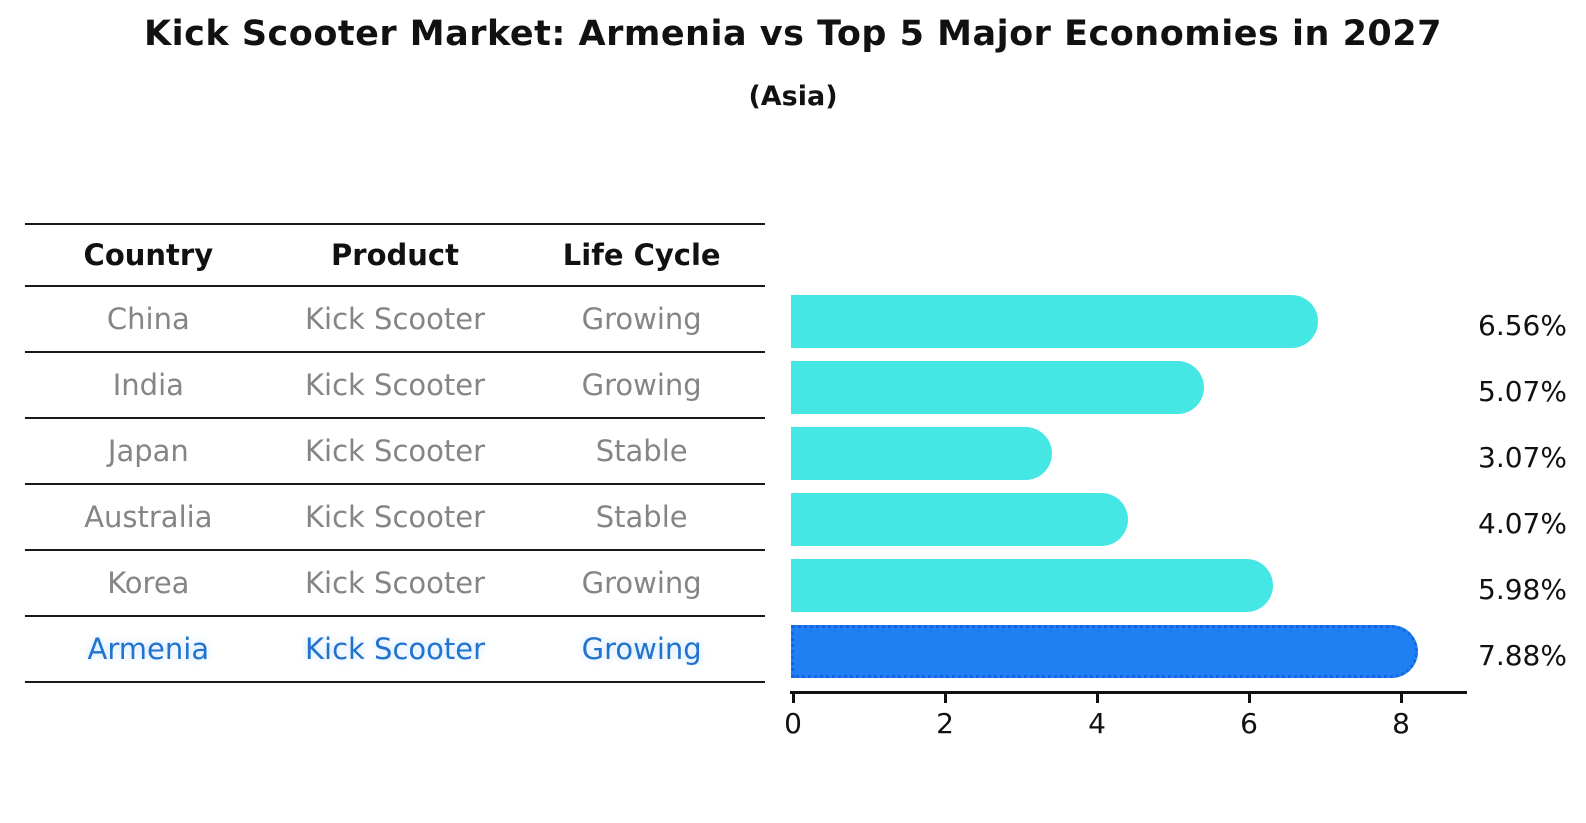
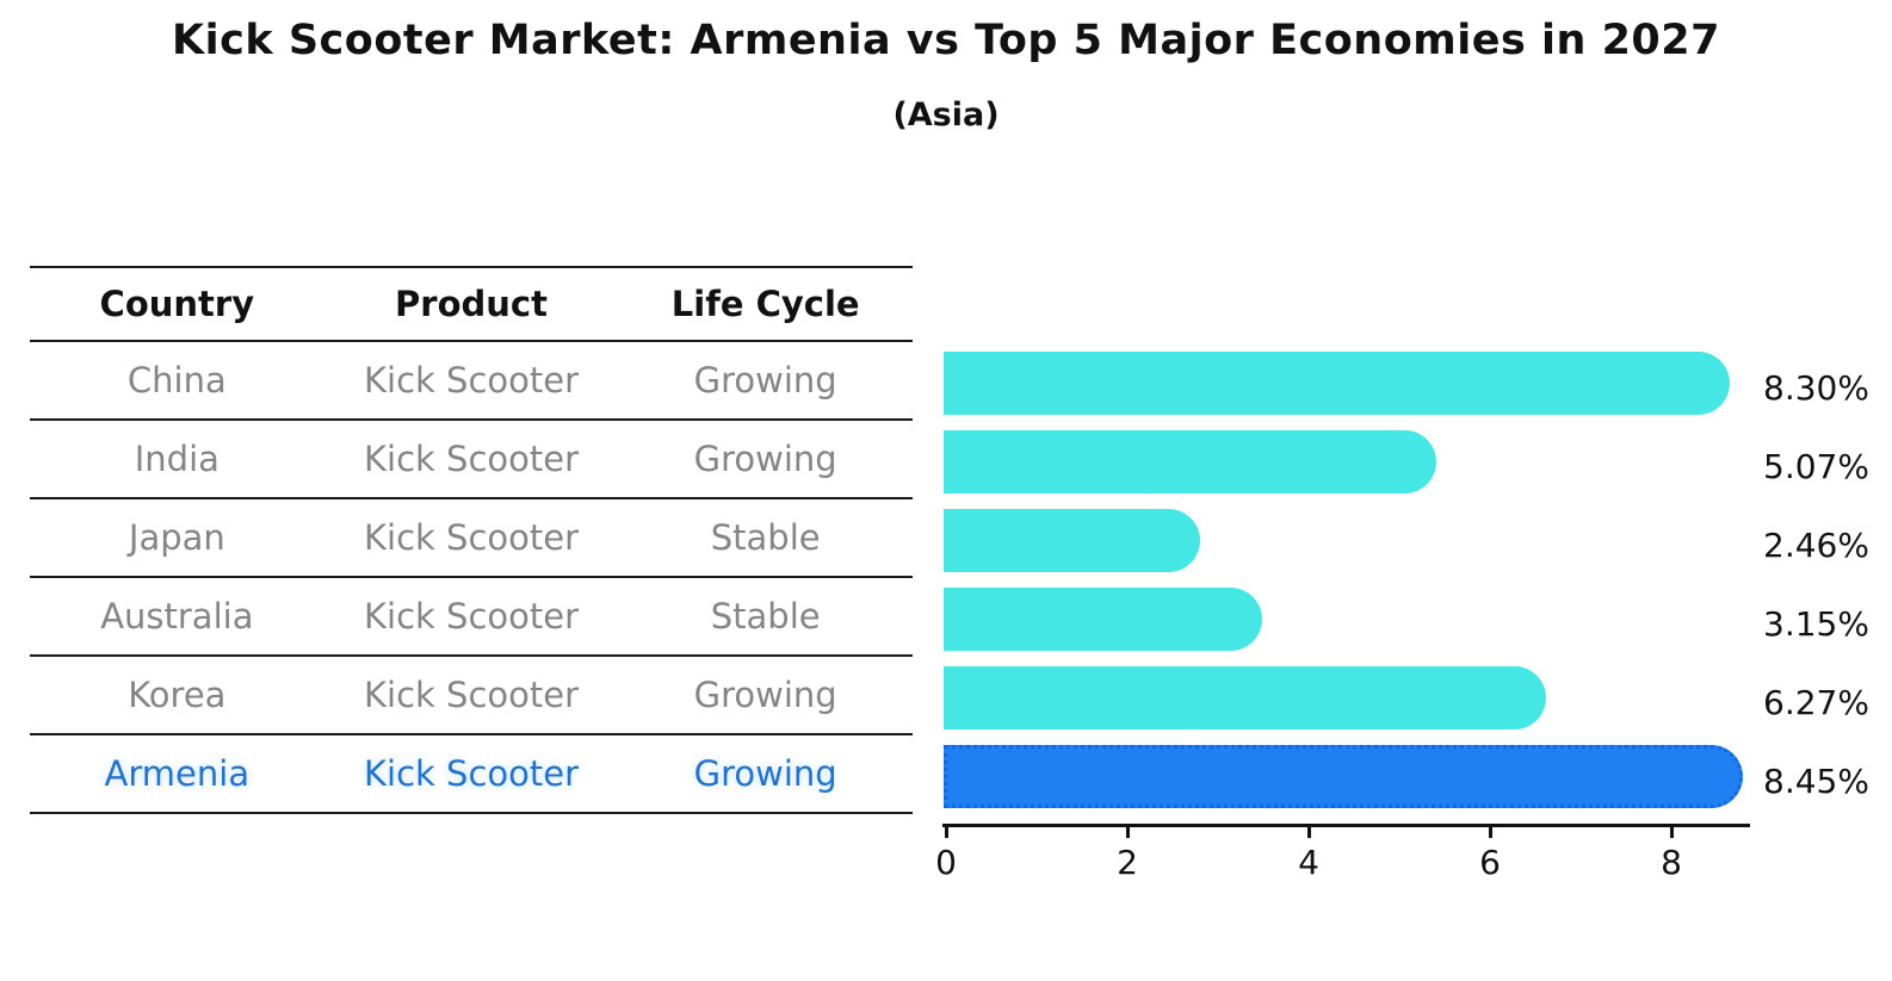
China: 6.56% -> 8.30%
Japan: 3.07% -> 2.46%
Australia: 4.07% -> 3.15%
Korea: 5.98% -> 6.27%
Armenia: 7.88% -> 8.45%
